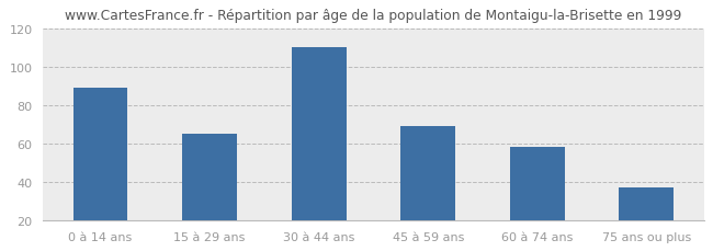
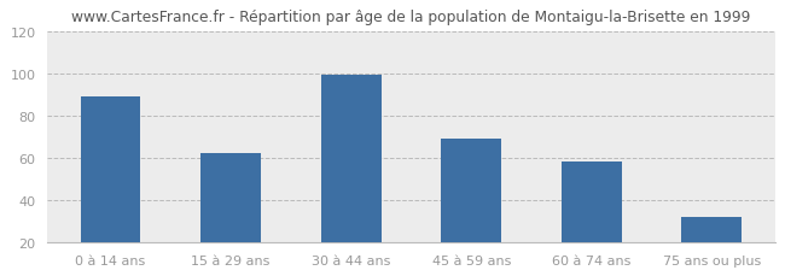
15 à 29 ans: 65 -> 62
30 à 44 ans: 110 -> 99
75 ans ou plus: 37 -> 32
